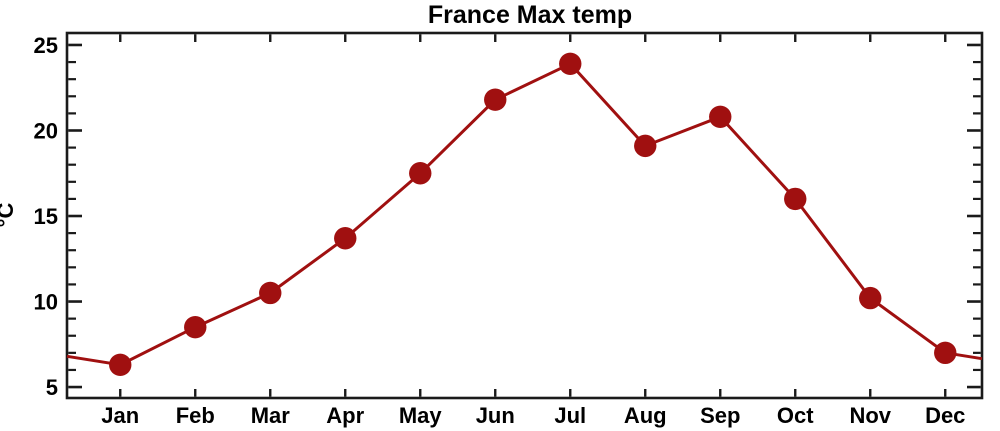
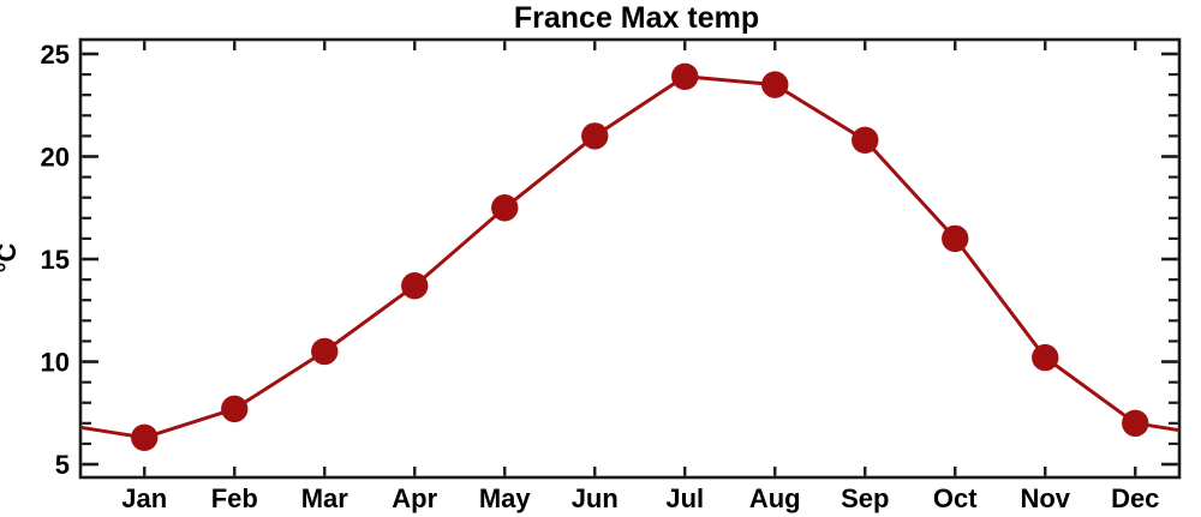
Feb: 8.5 -> 7.7
Jun: 21.8 -> 21.0
Aug: 19.1 -> 23.5
